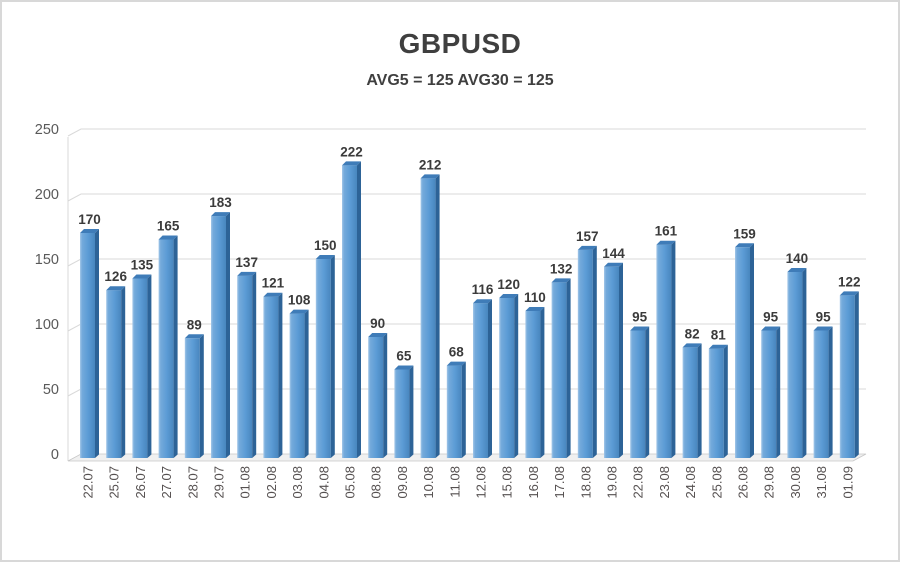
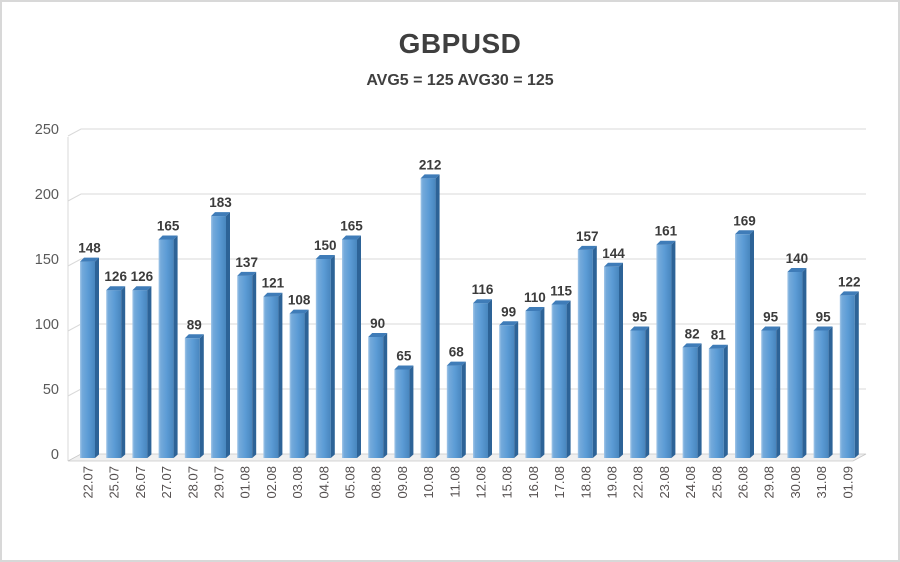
22.07: 170 -> 148
26.07: 135 -> 126
05.08: 222 -> 165
15.08: 120 -> 99
17.08: 132 -> 115
26.08: 159 -> 169
